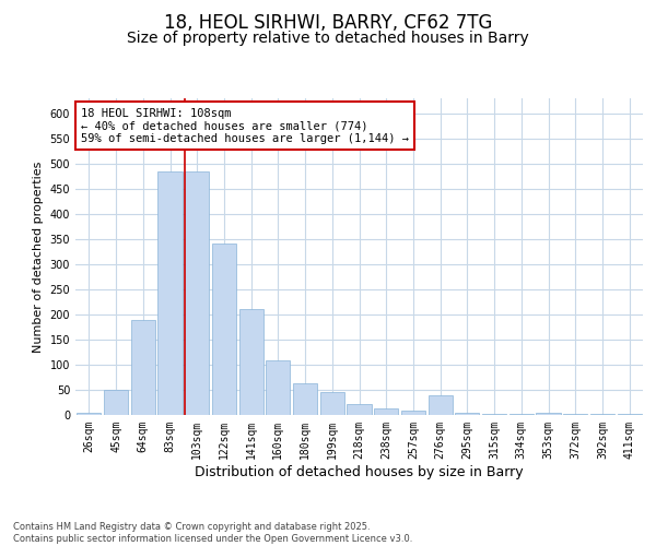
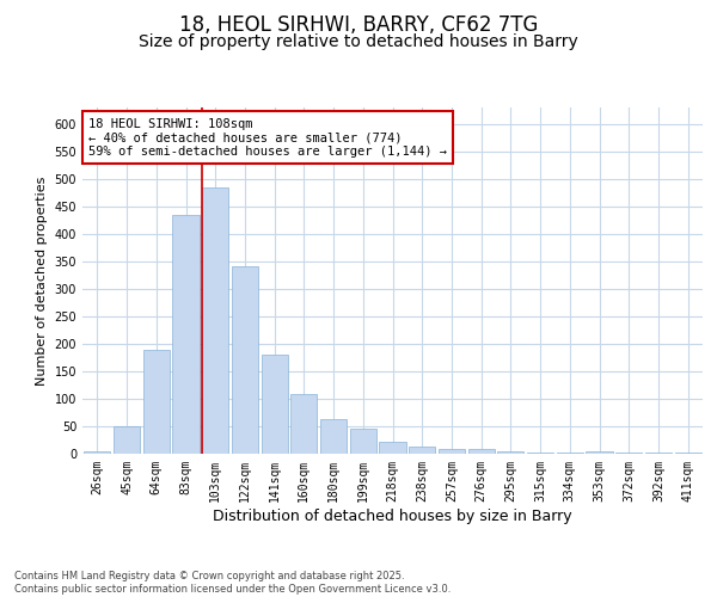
83sqm: 485 -> 435
141sqm: 210 -> 180
276sqm: 40 -> 8
